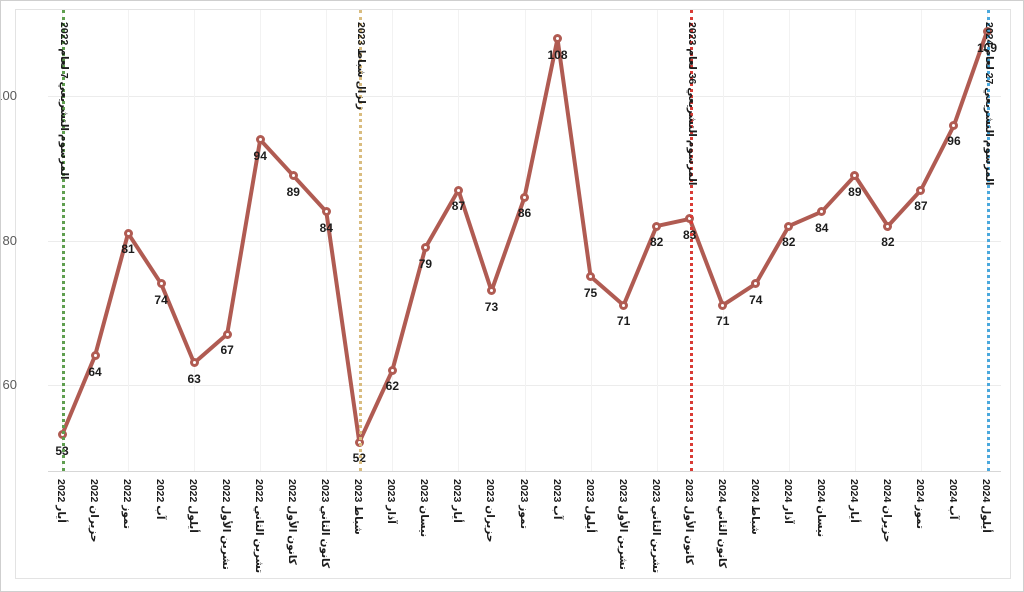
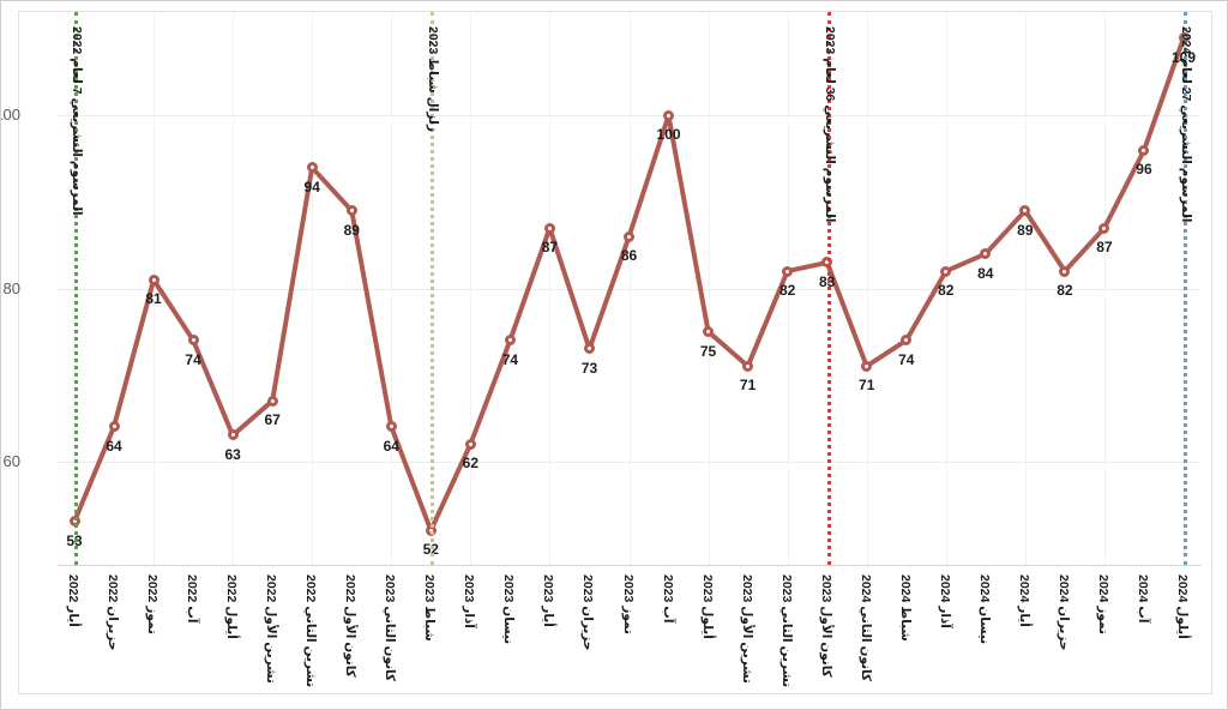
كانون الثاني 2023: 84 -> 64
نيسان 2023: 79 -> 74
آب 2023: 108 -> 100
